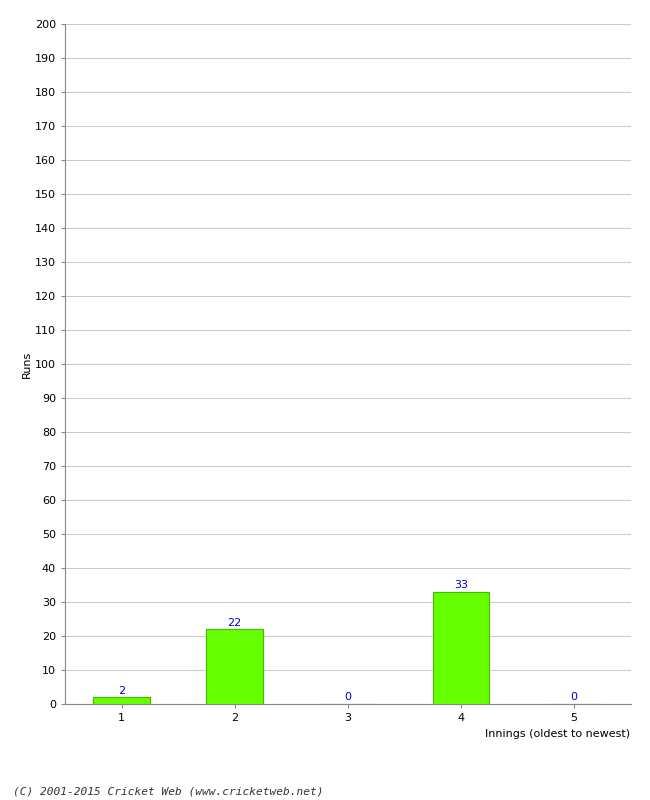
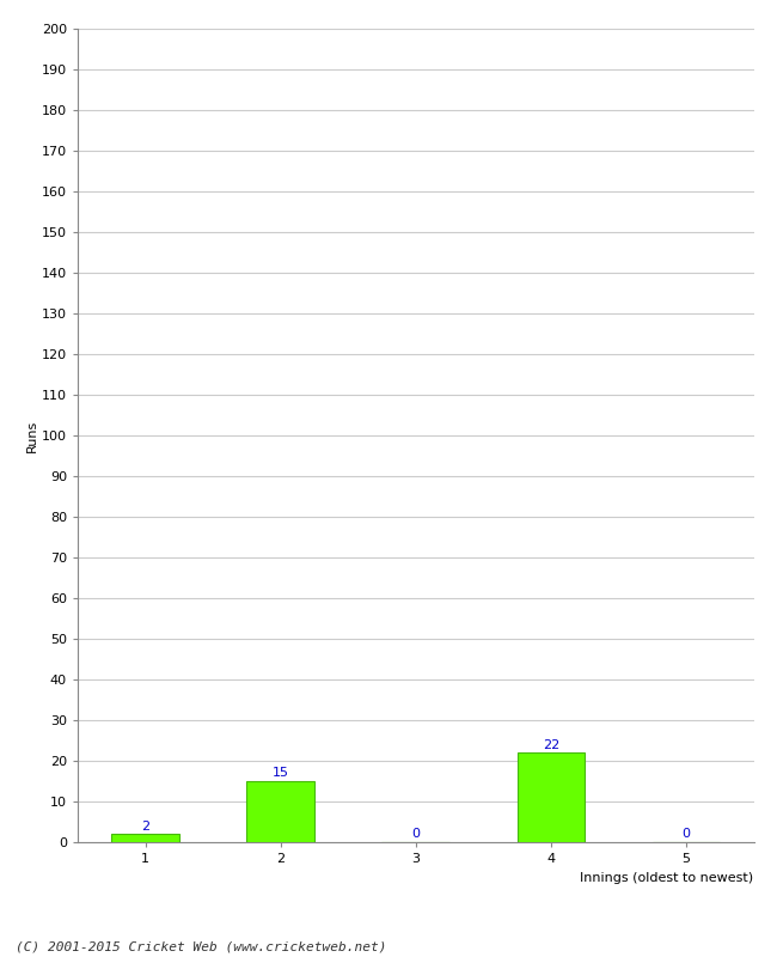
2: 22 -> 15
4: 33 -> 22
